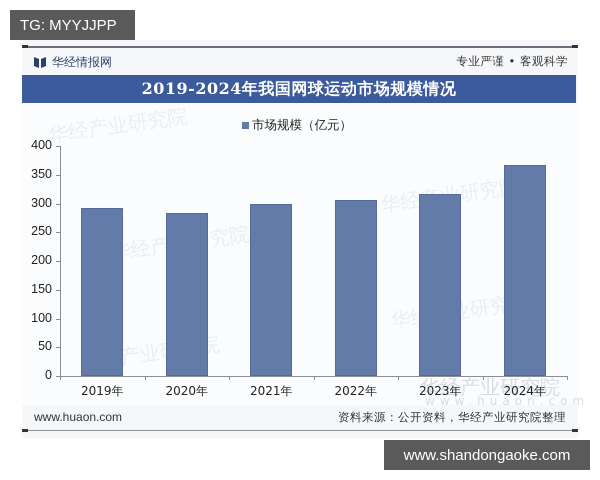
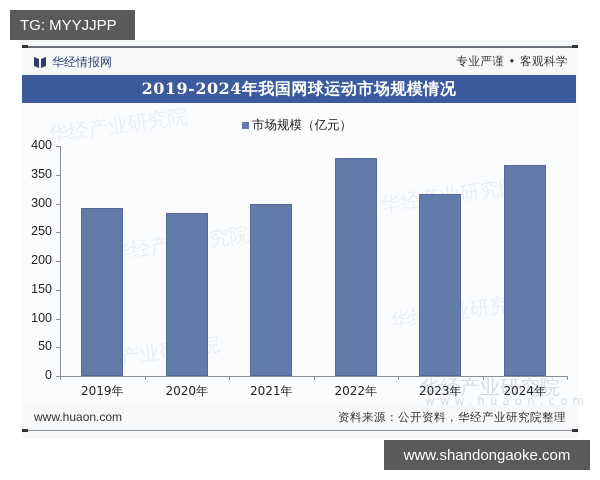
2022年: 310 -> 380
